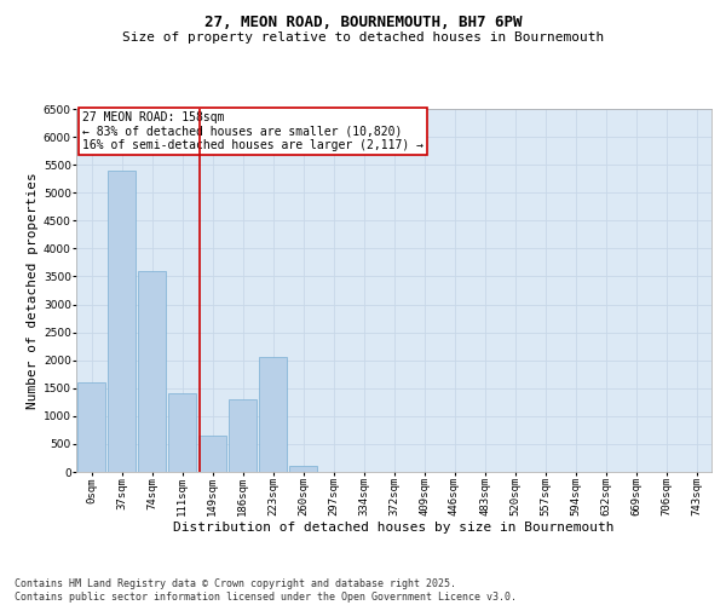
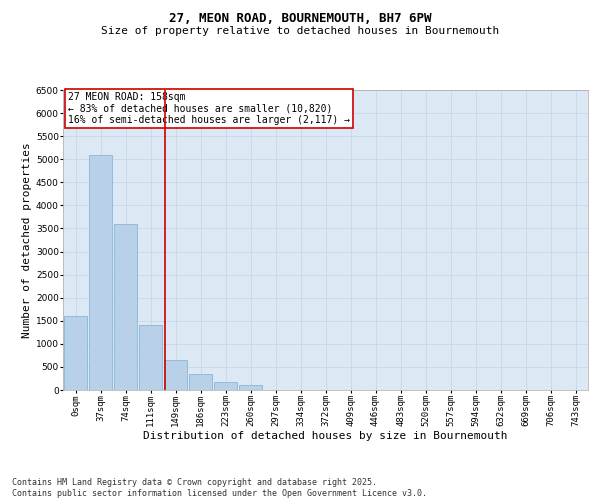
37sqm: 5400 -> 5100
186sqm: 1300 -> 350
223sqm: 2050 -> 170
